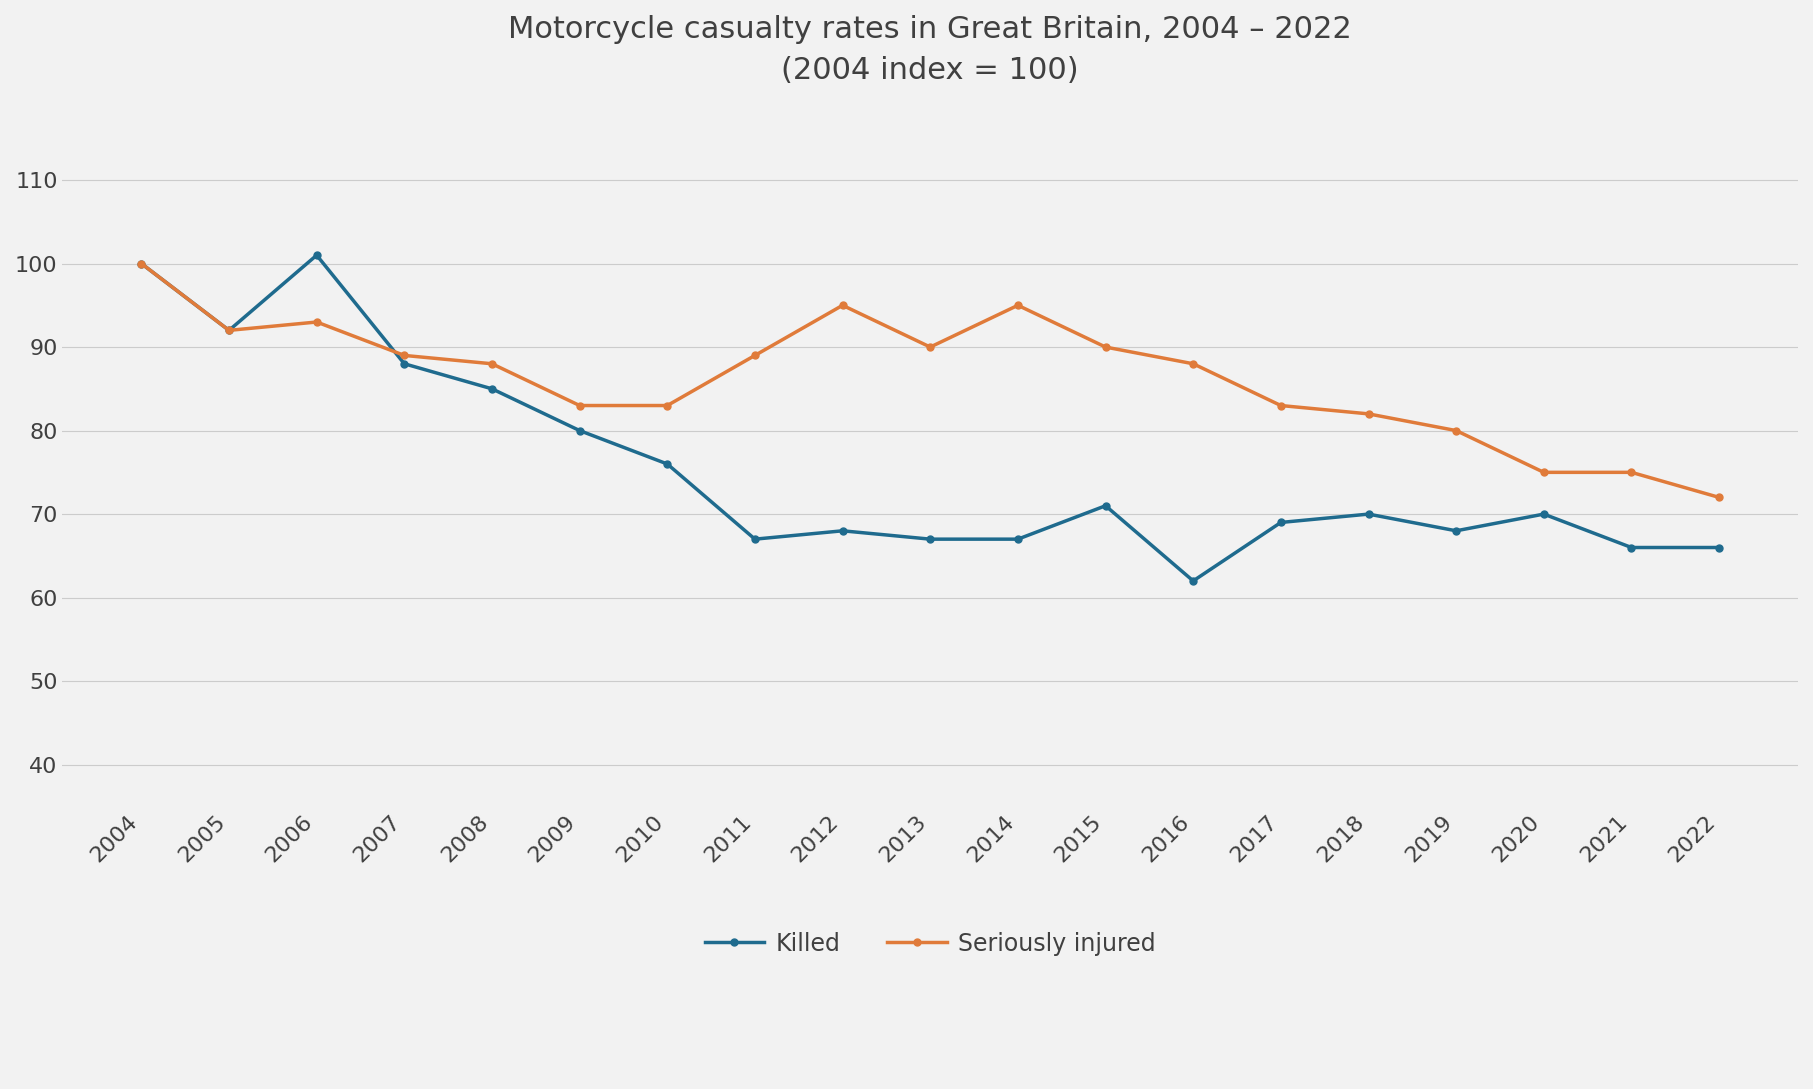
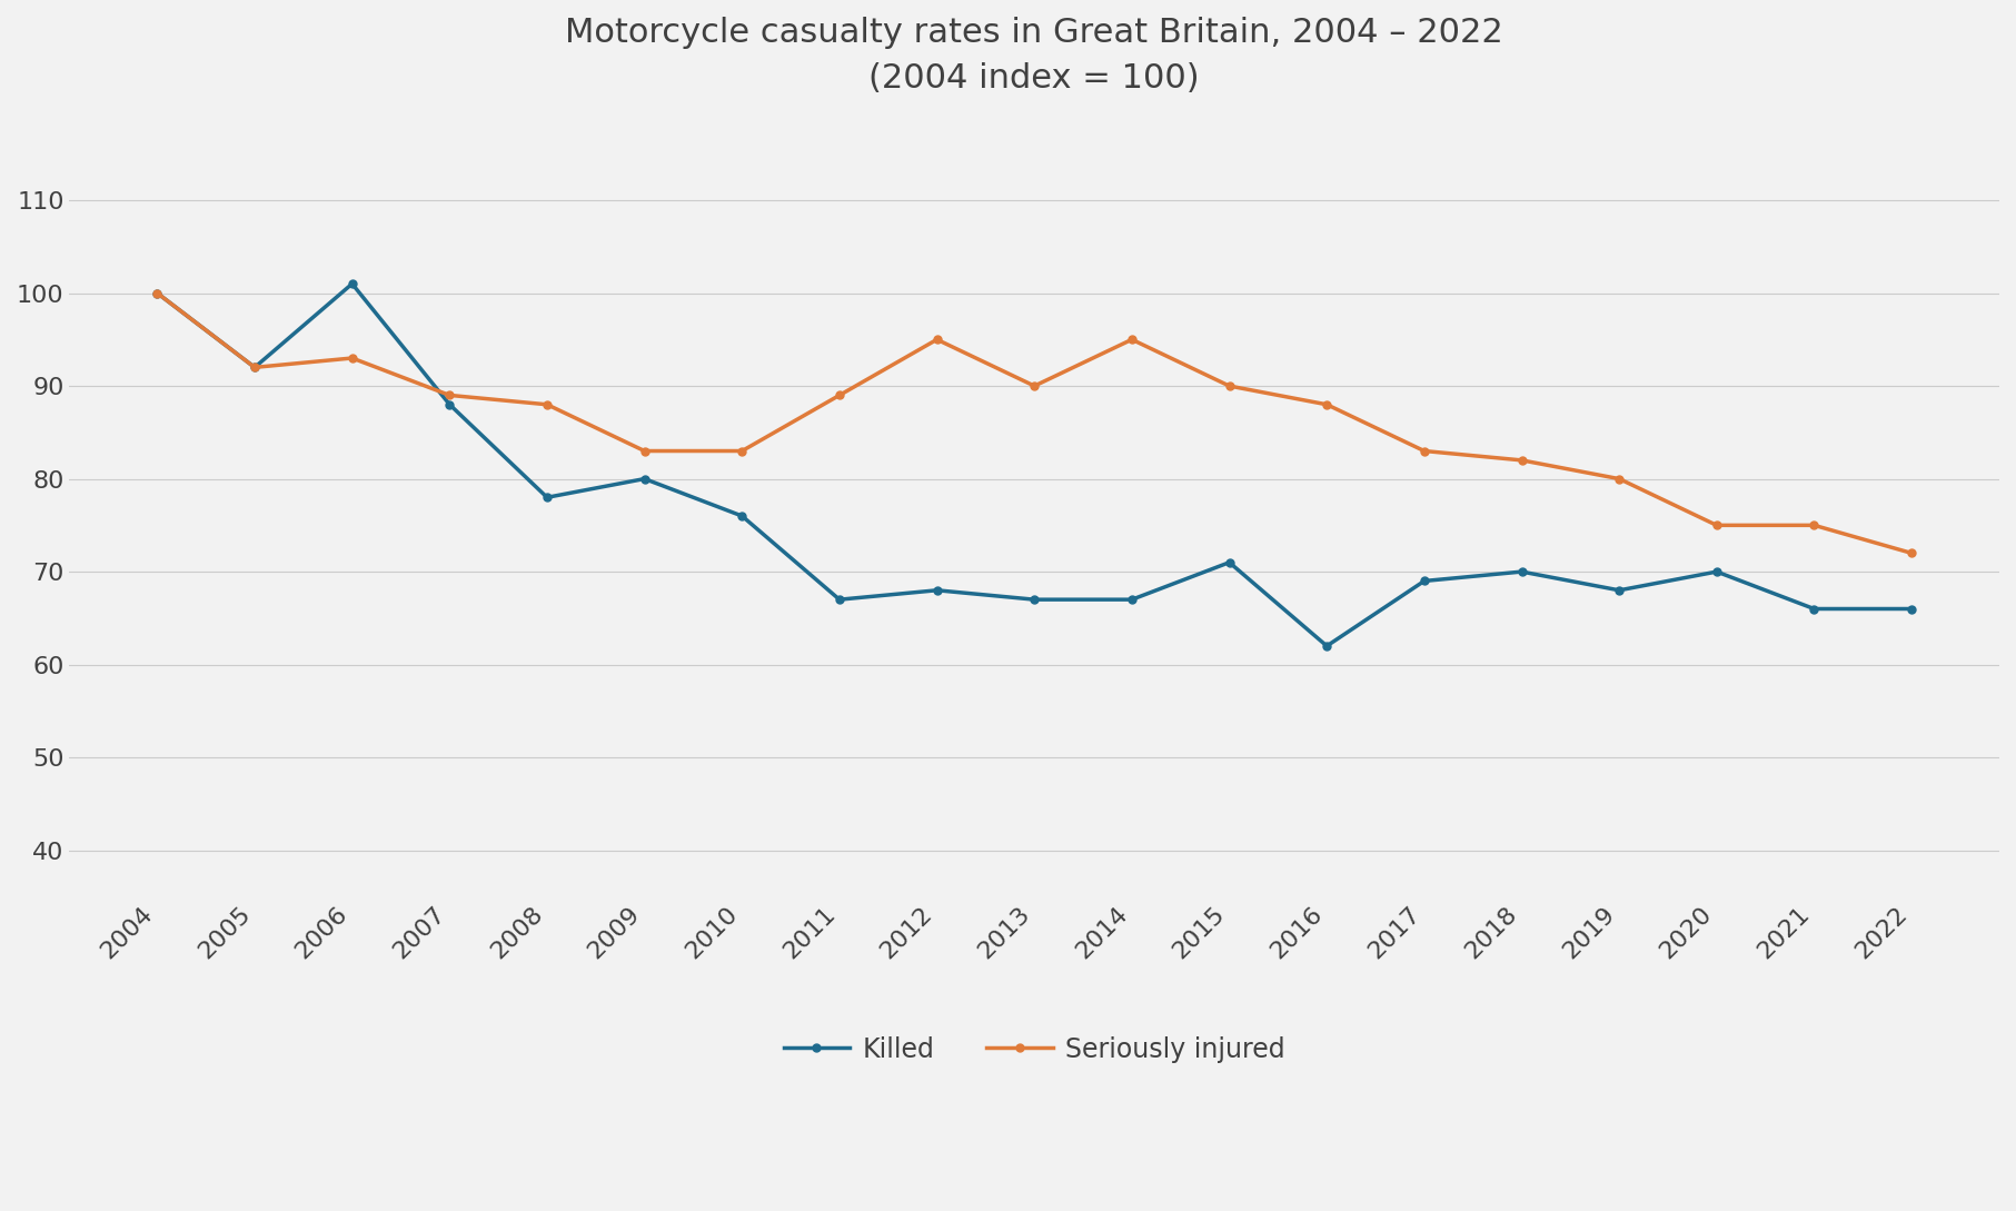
Killed/2008: 85 -> 78
